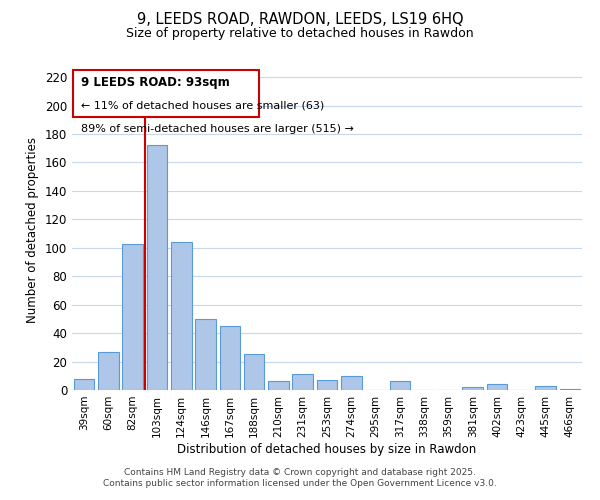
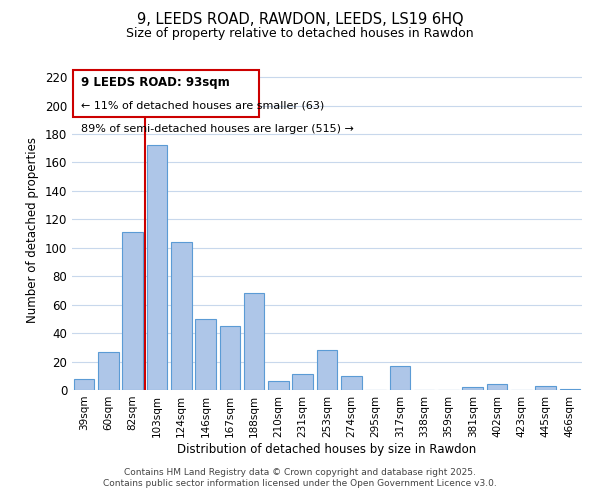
82sqm: 103 -> 111
188sqm: 25 -> 68
253sqm: 7 -> 28
317sqm: 6 -> 17
